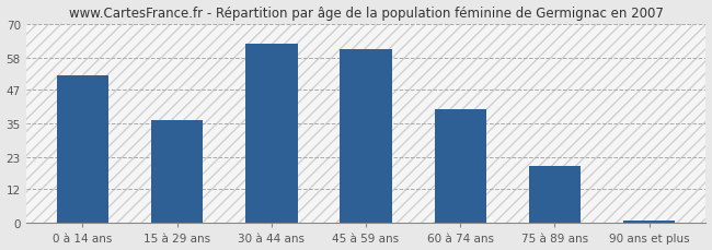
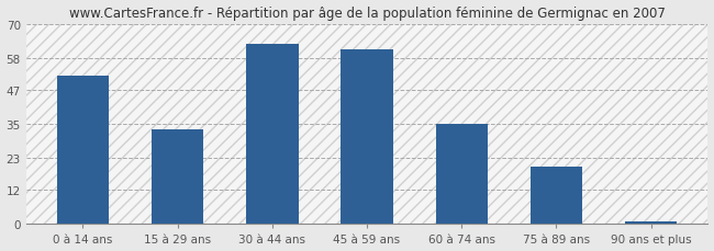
15 à 29 ans: 36 -> 33
60 à 74 ans: 40 -> 35
